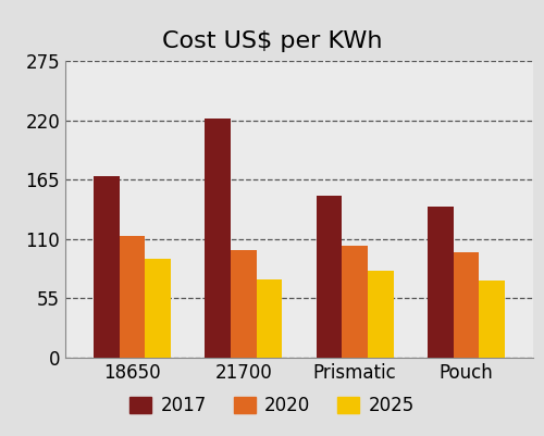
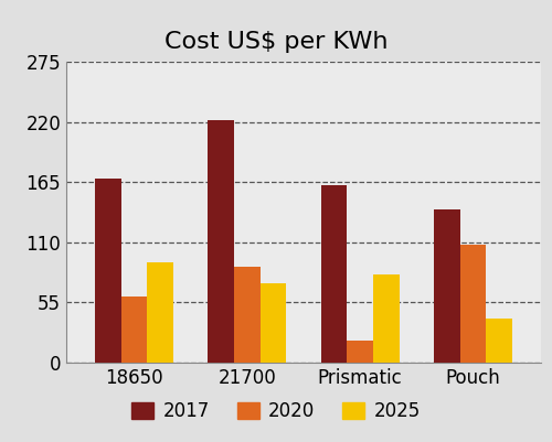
2020/18650: 113 -> 60
2020/21700: 100 -> 88
2017/Prismatic: 150 -> 162
2020/Prismatic: 104 -> 20
2020/Pouch: 98 -> 108
2025/Pouch: 71 -> 40
